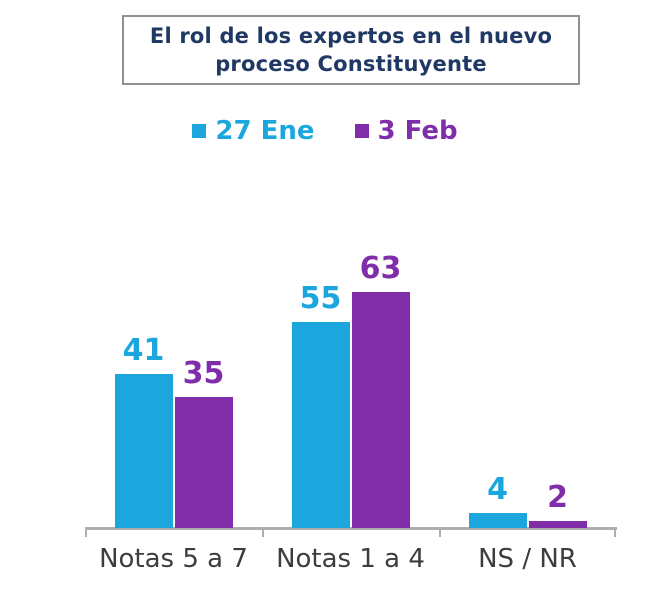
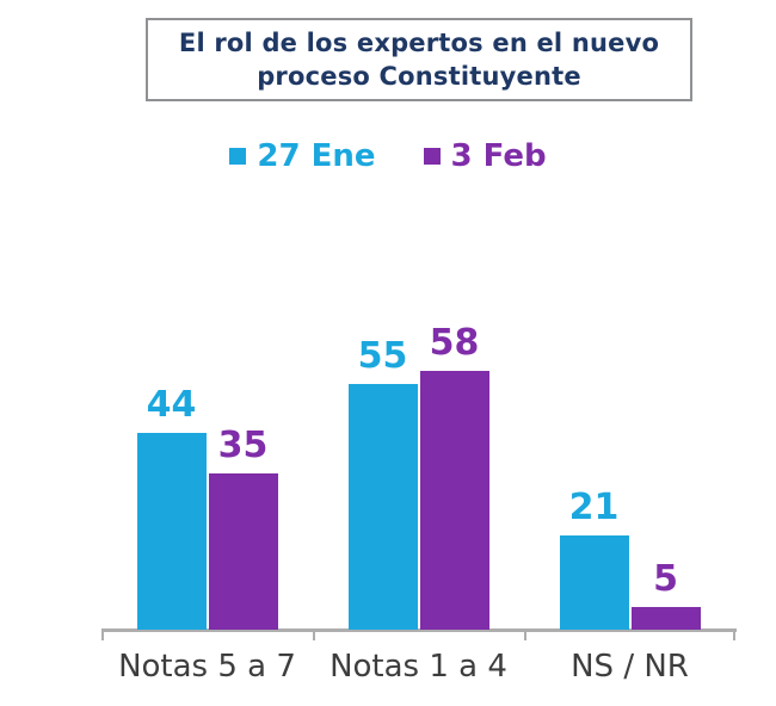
27 Ene/Notas 5 a 7: 41 -> 44
3 Feb/Notas 1 a 4: 63 -> 58
27 Ene/NS / NR: 4 -> 21
3 Feb/NS / NR: 2 -> 5
